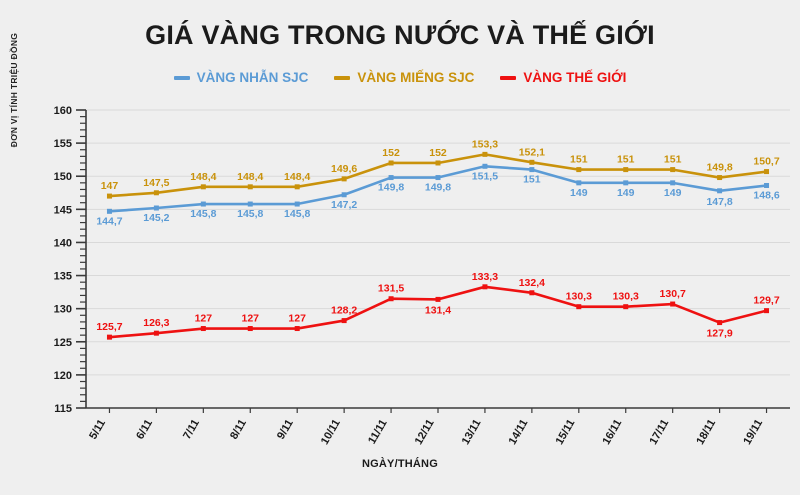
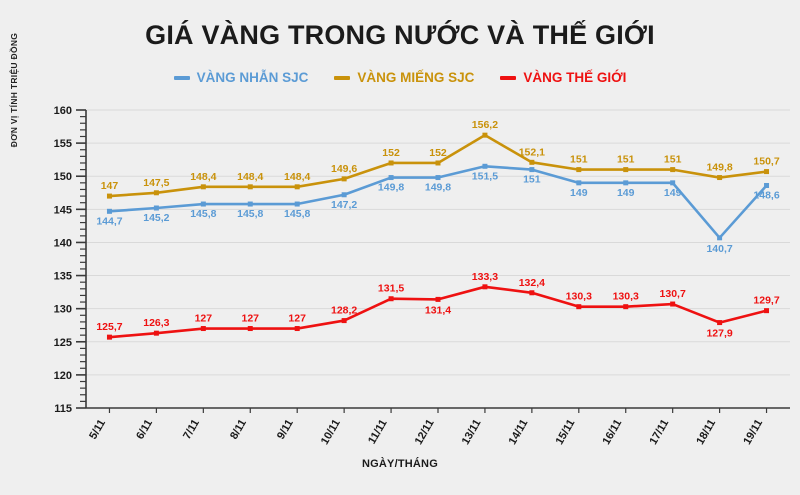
VÀNG MIẾNG SJC/13/11: 153,3 -> 156,2
VÀNG NHẪN SJC/18/11: 147,8 -> 140,7
